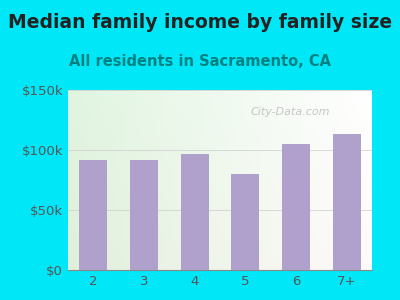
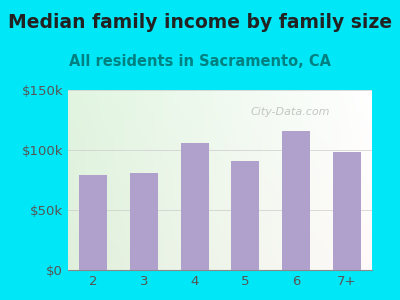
2: $92k -> $79k
3: $92k -> $81k
4: $97k -> $106k
5: $80k -> $91k
6: $105k -> $116k
7+: $113k -> $98k
